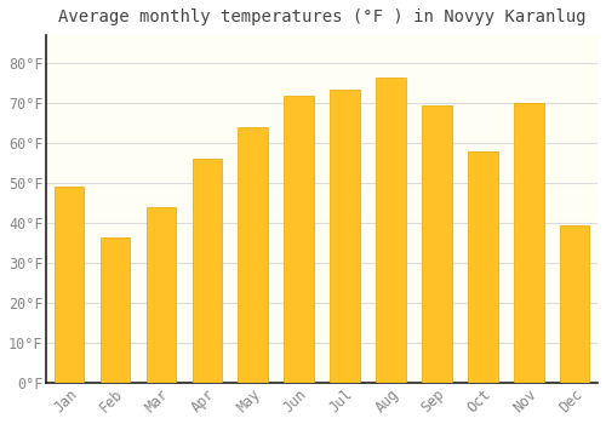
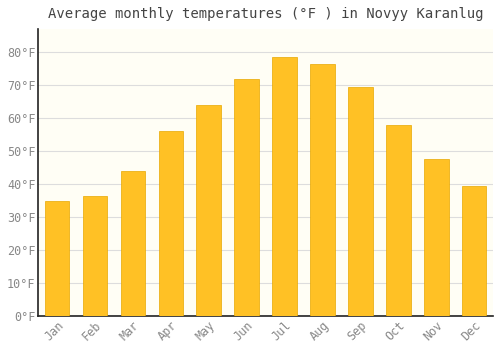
Jan: 49.0°F -> 35.0°F
Jul: 73.5°F -> 78.5°F
Nov: 70.0°F -> 47.5°F
